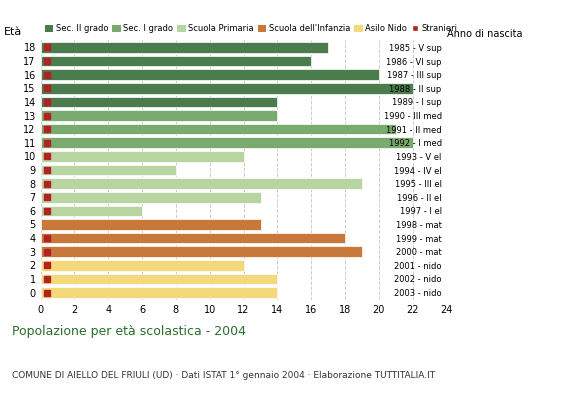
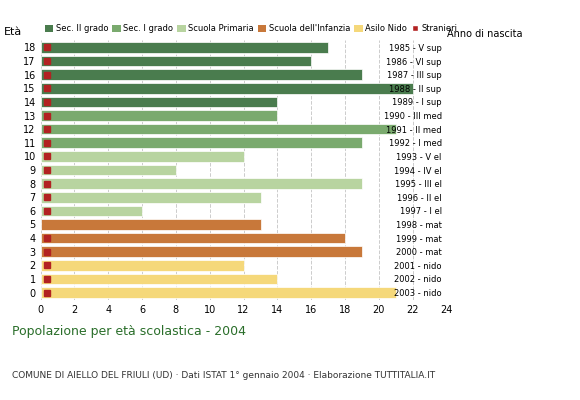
16: 20 -> 19
11: 22 -> 19
0: 14 -> 21
